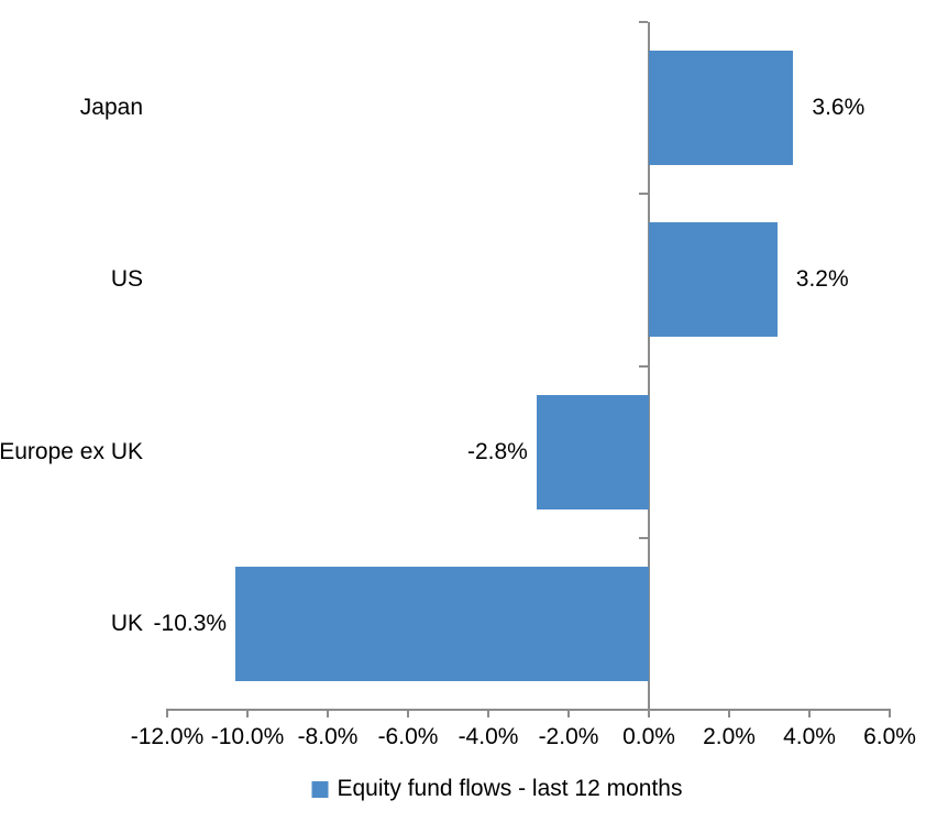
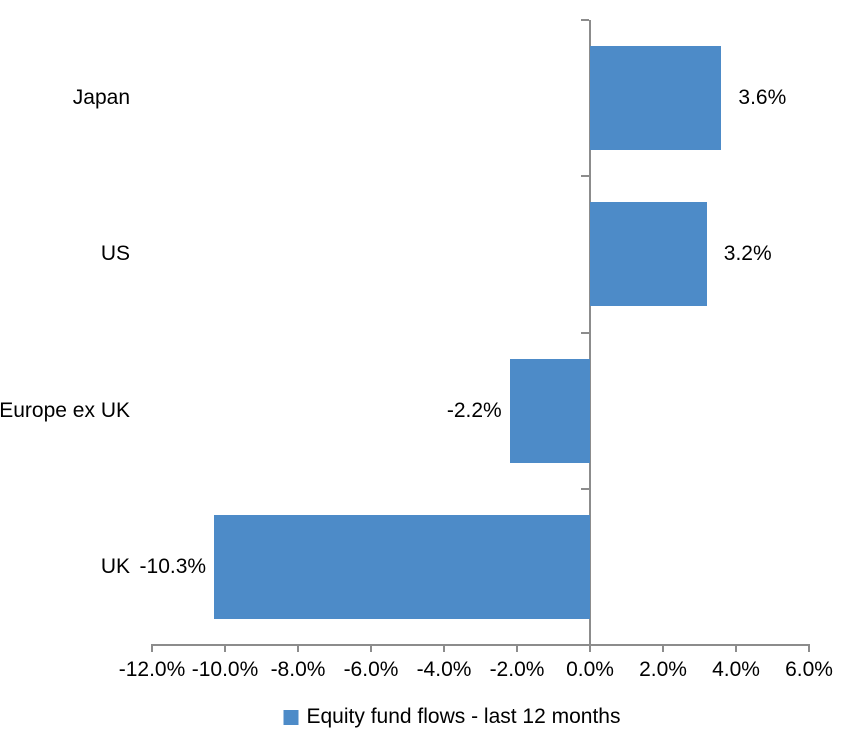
Europe ex UK: -2.8% -> -2.2%
